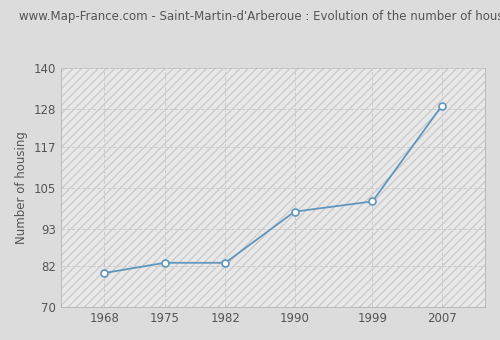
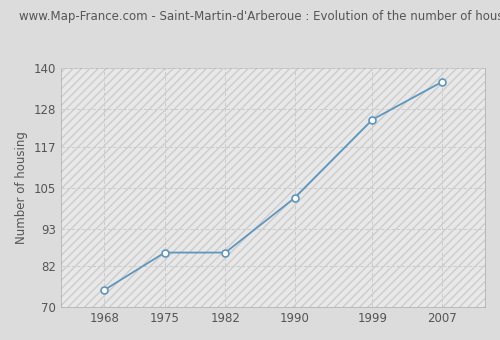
1968: 80 -> 75
1975: 83 -> 86
1982: 83 -> 86
1990: 98 -> 102
1999: 101 -> 125
2007: 129 -> 136
